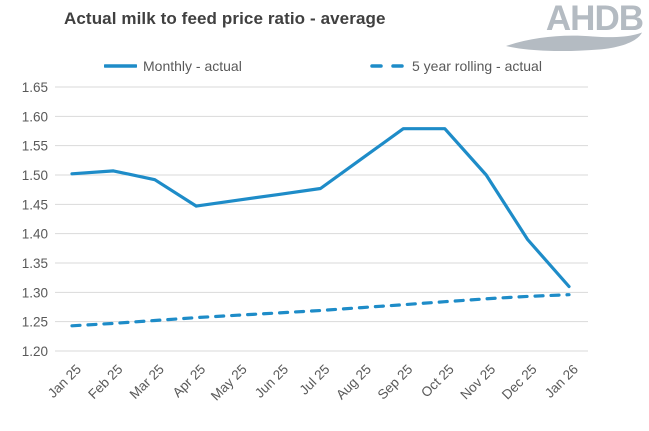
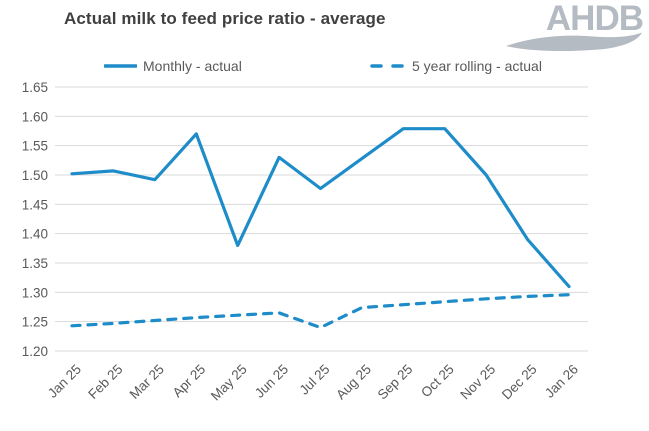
Monthly - actual/Apr 25: 1.45 -> 1.57
Monthly - actual/May 25: 1.46 -> 1.38
Monthly - actual/Jun 25: 1.47 -> 1.53
5 year rolling - actual/Jul 25: 1.27 -> 1.24
